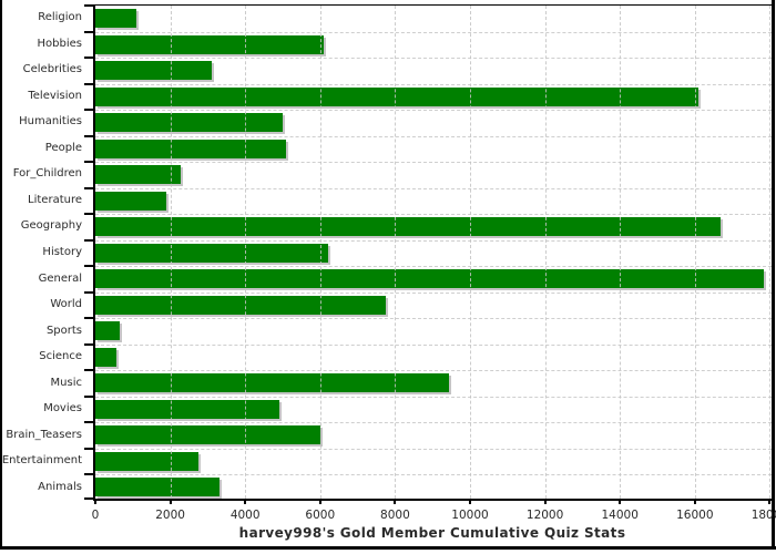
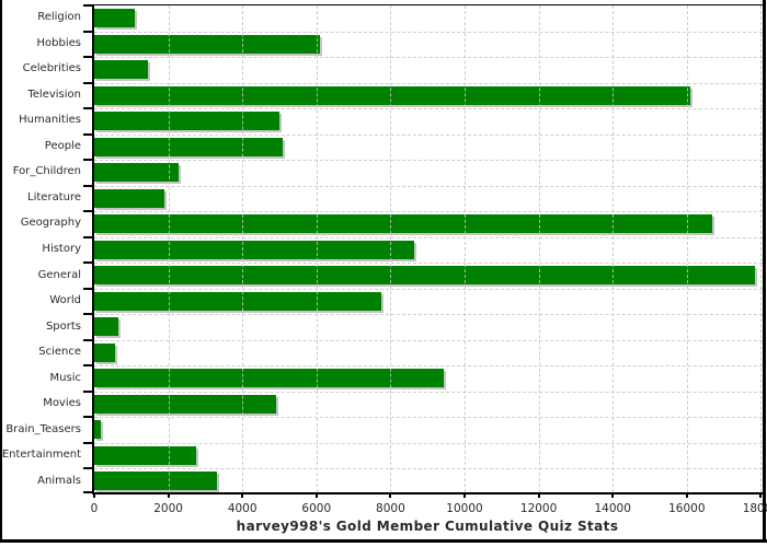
Celebrities: 3100 -> 1400
History: 6200 -> 8600
Brain_Teasers: 6000 -> 200
